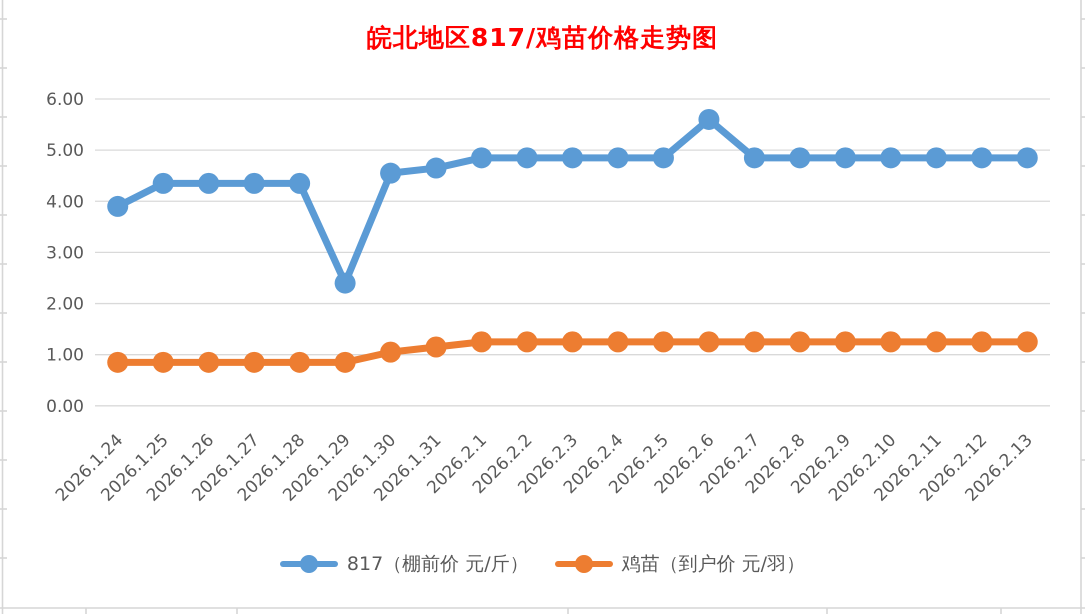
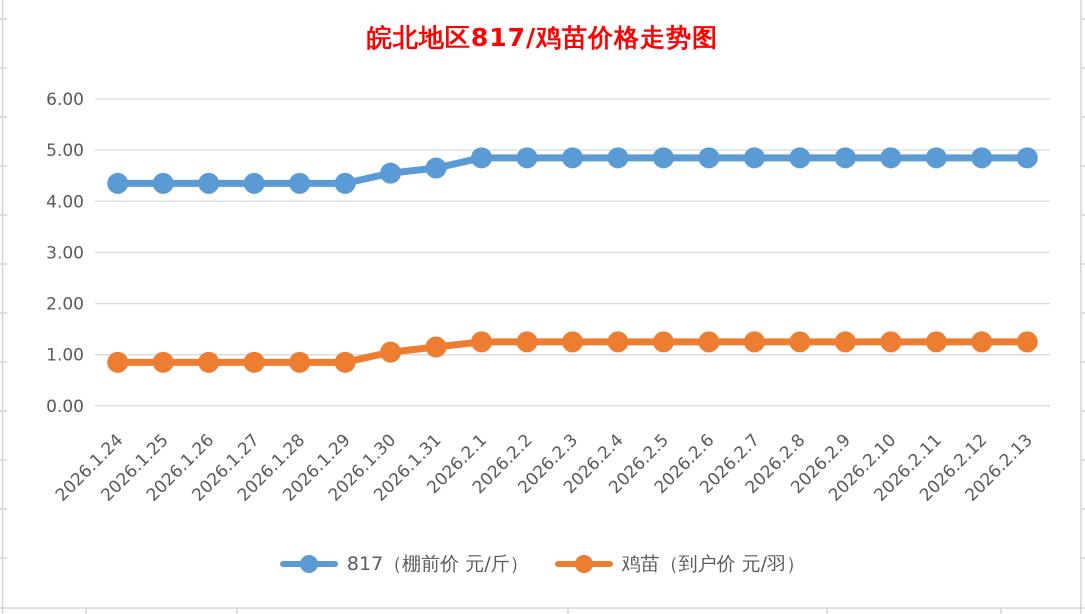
817（棚前价 元/斤）/2026.1.24: 3.9 -> 4.3
817（棚前价 元/斤）/2026.1.29: 2.4 -> 4.3
817（棚前价 元/斤）/2026.2.6: 5.6 -> 4.8
